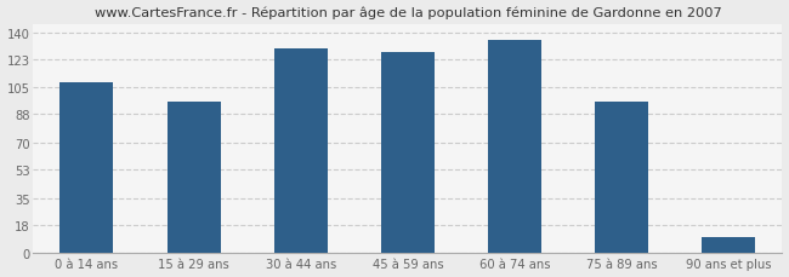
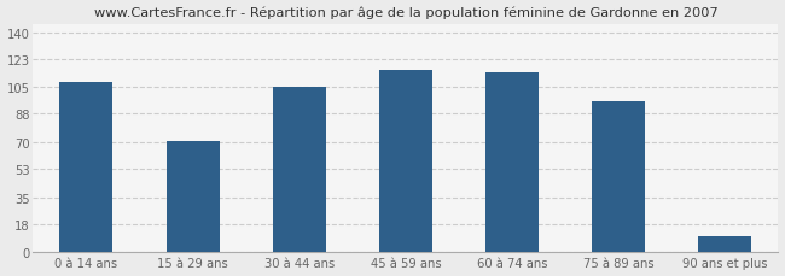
15 à 29 ans: 96 -> 71
30 à 44 ans: 130 -> 105
45 à 59 ans: 127 -> 116
60 à 74 ans: 135 -> 114
